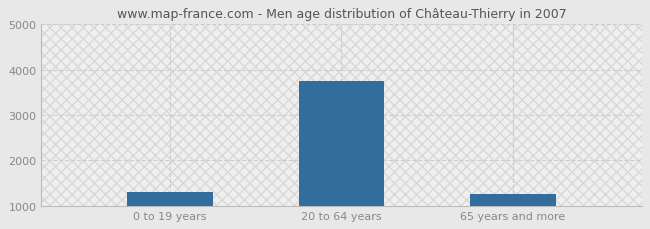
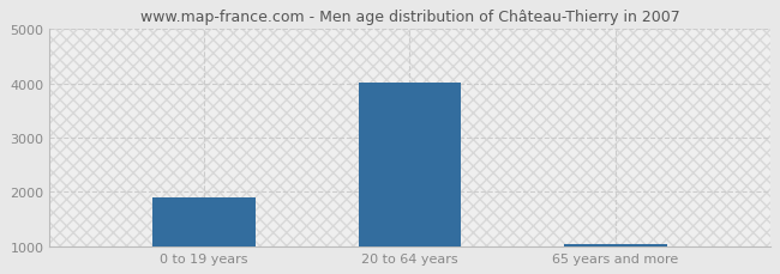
0 to 19 years: 1300 -> 1900
20 to 64 years: 3750 -> 4000
65 years and more: 1250 -> 1050
